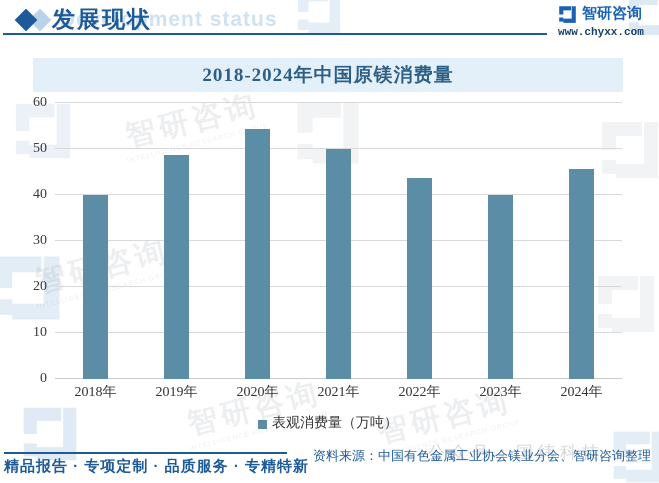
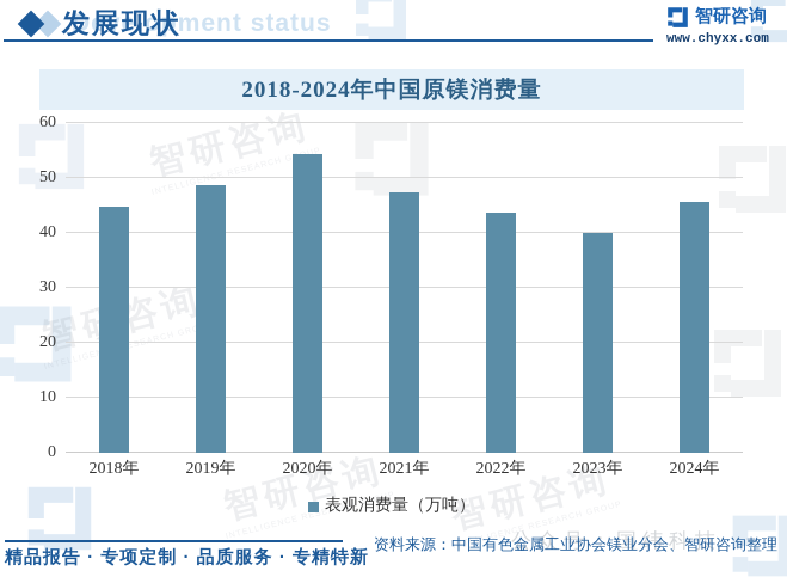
2018年: 40 -> 45
2021年: 50 -> 47
